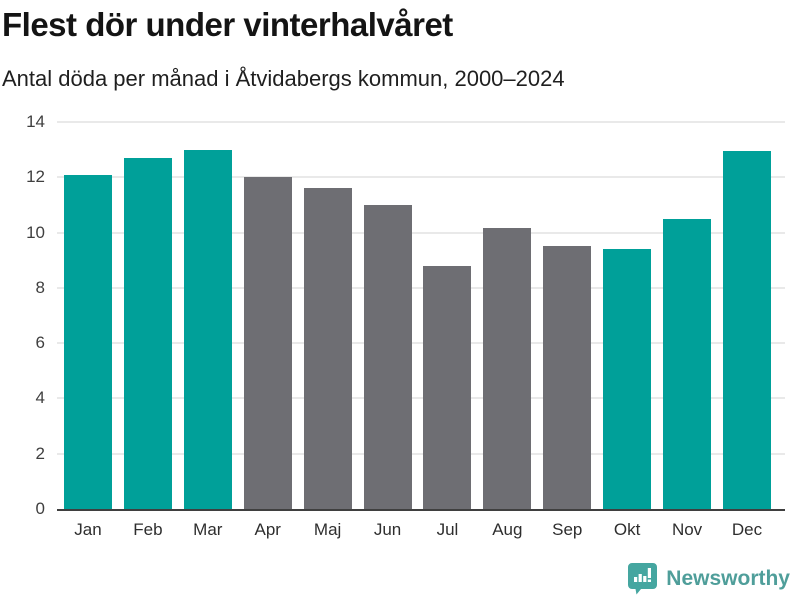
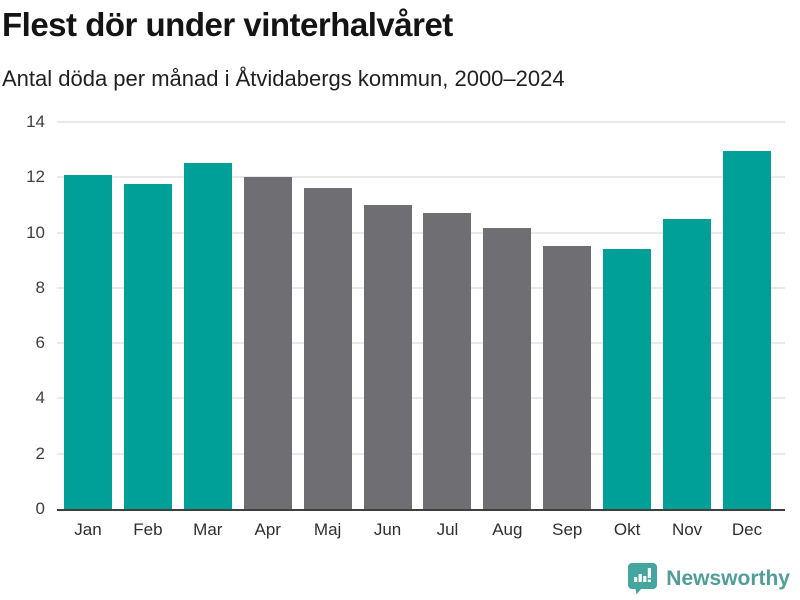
Feb: 12.7 -> 11.8
Mar: 13.0 -> 12.5
Jul: 8.8 -> 10.7
